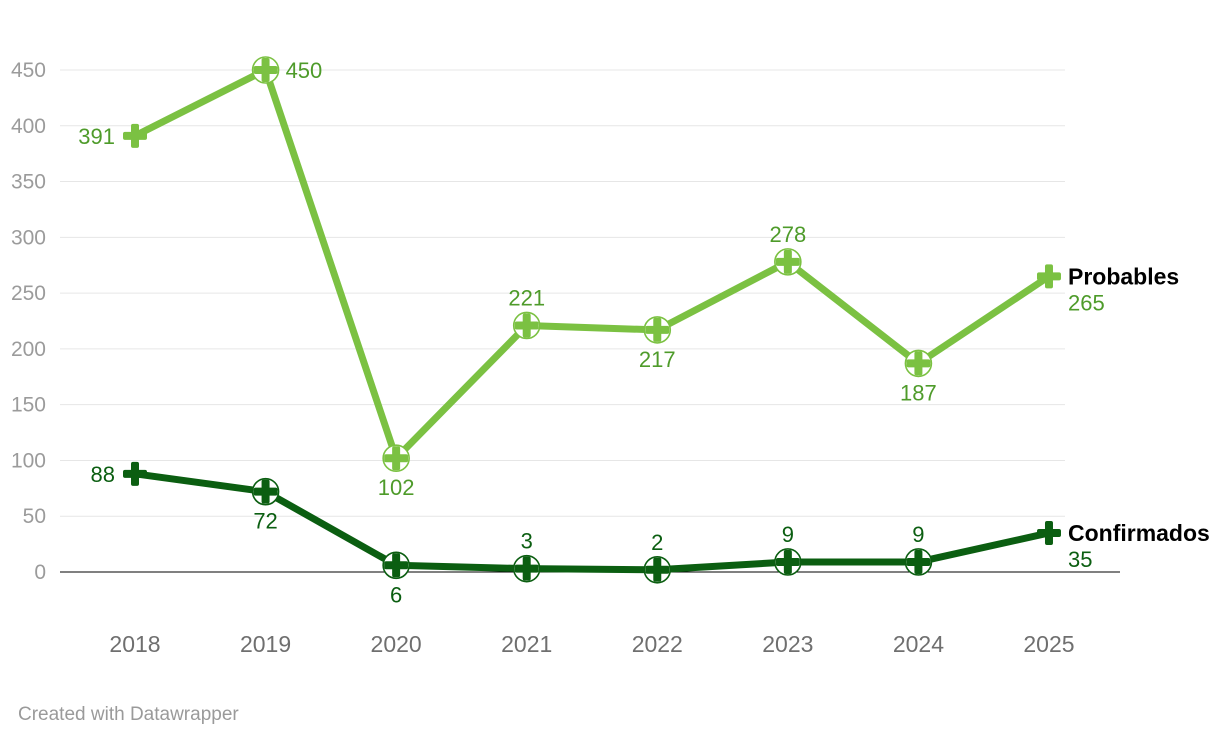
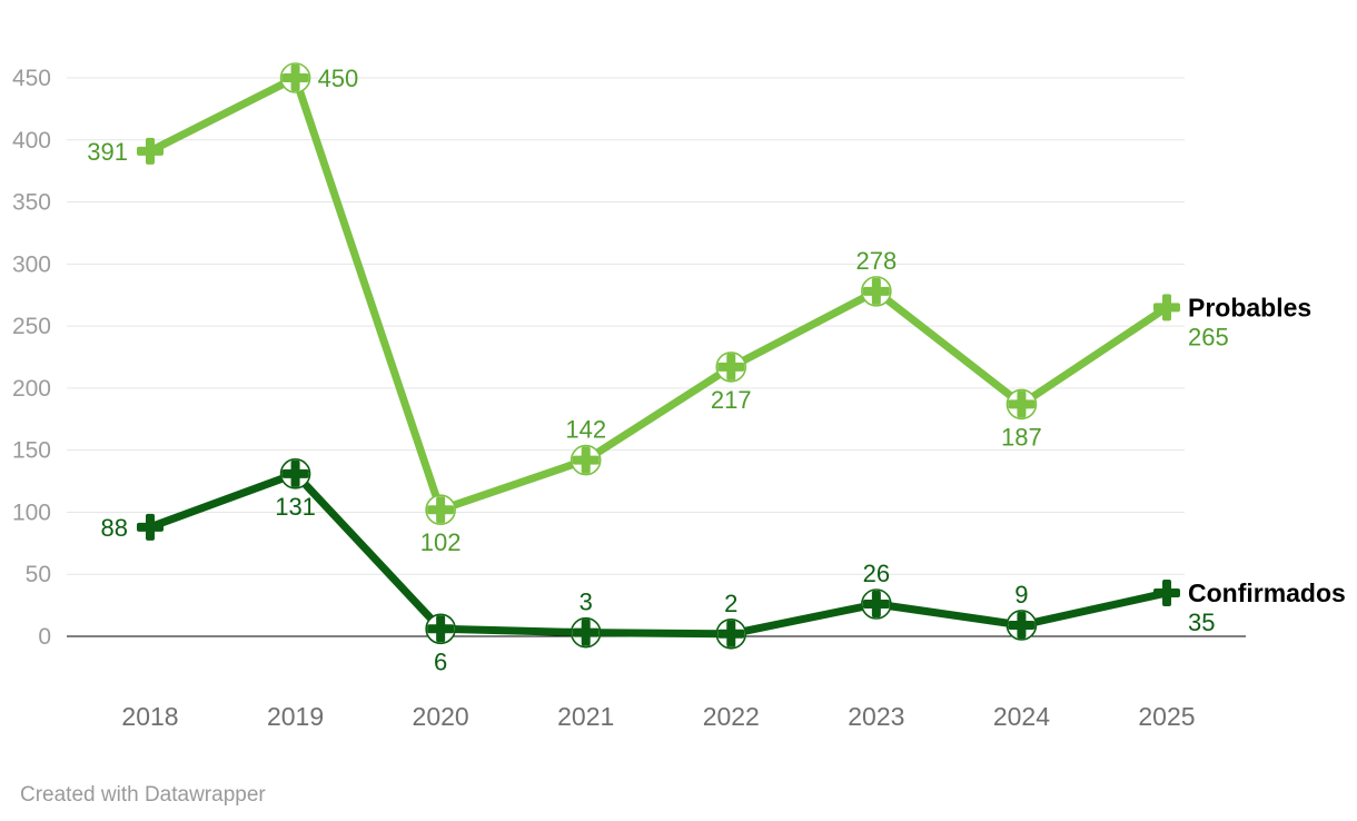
Confirmados/2019: 72 -> 131
Probables/2021: 221 -> 142
Confirmados/2023: 9 -> 26
